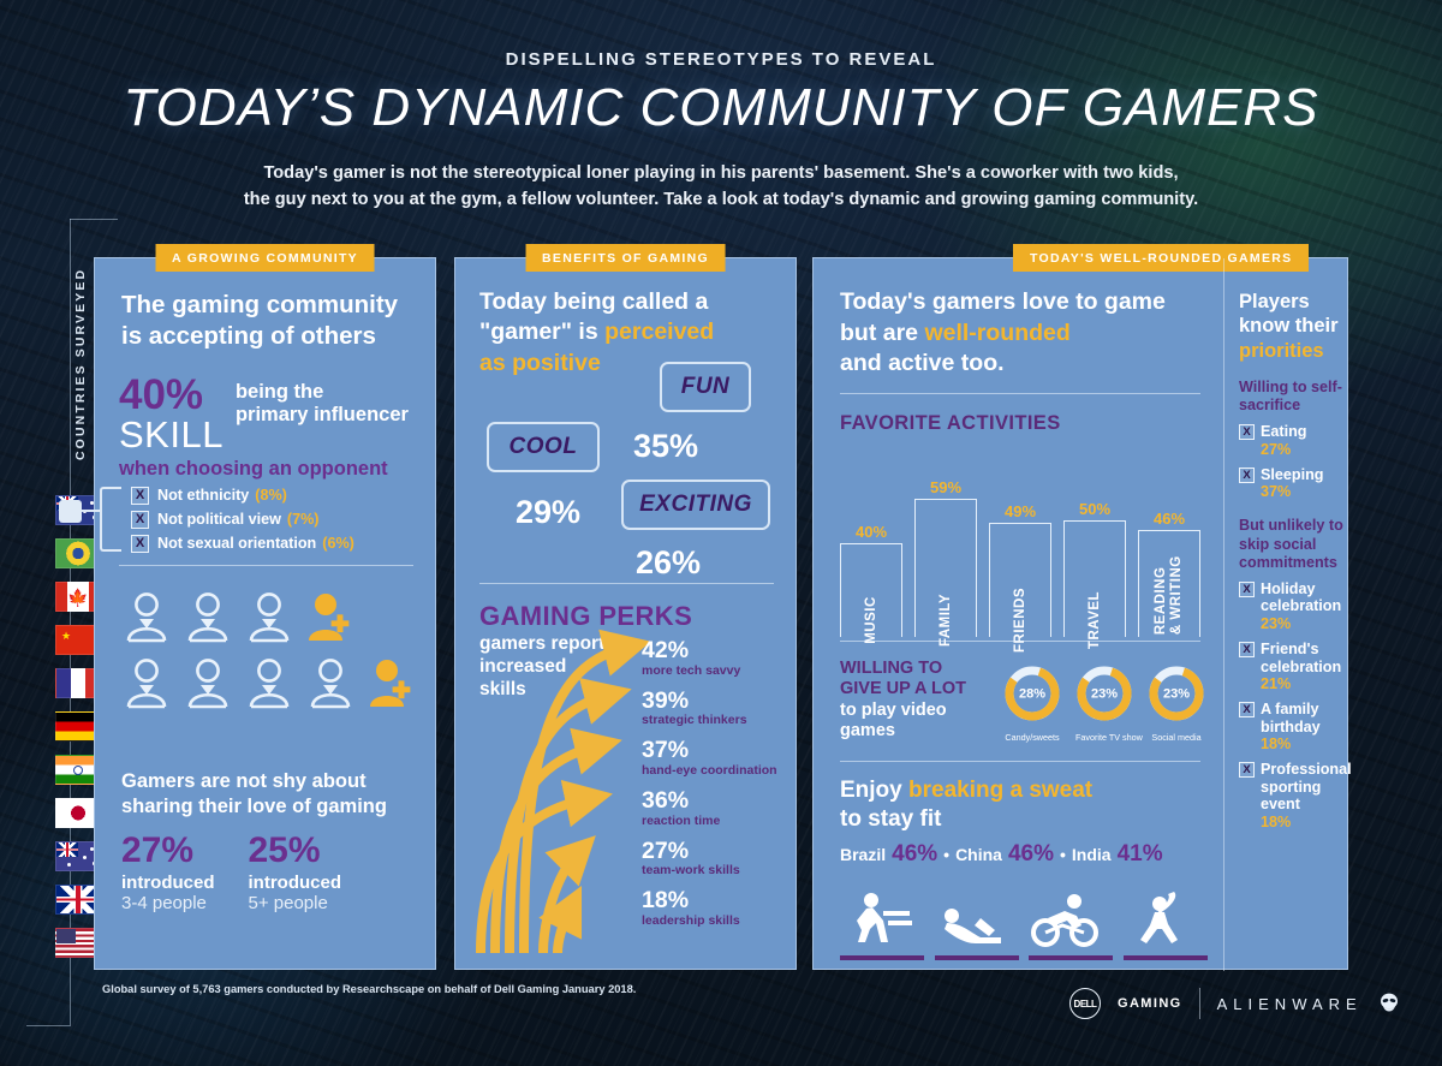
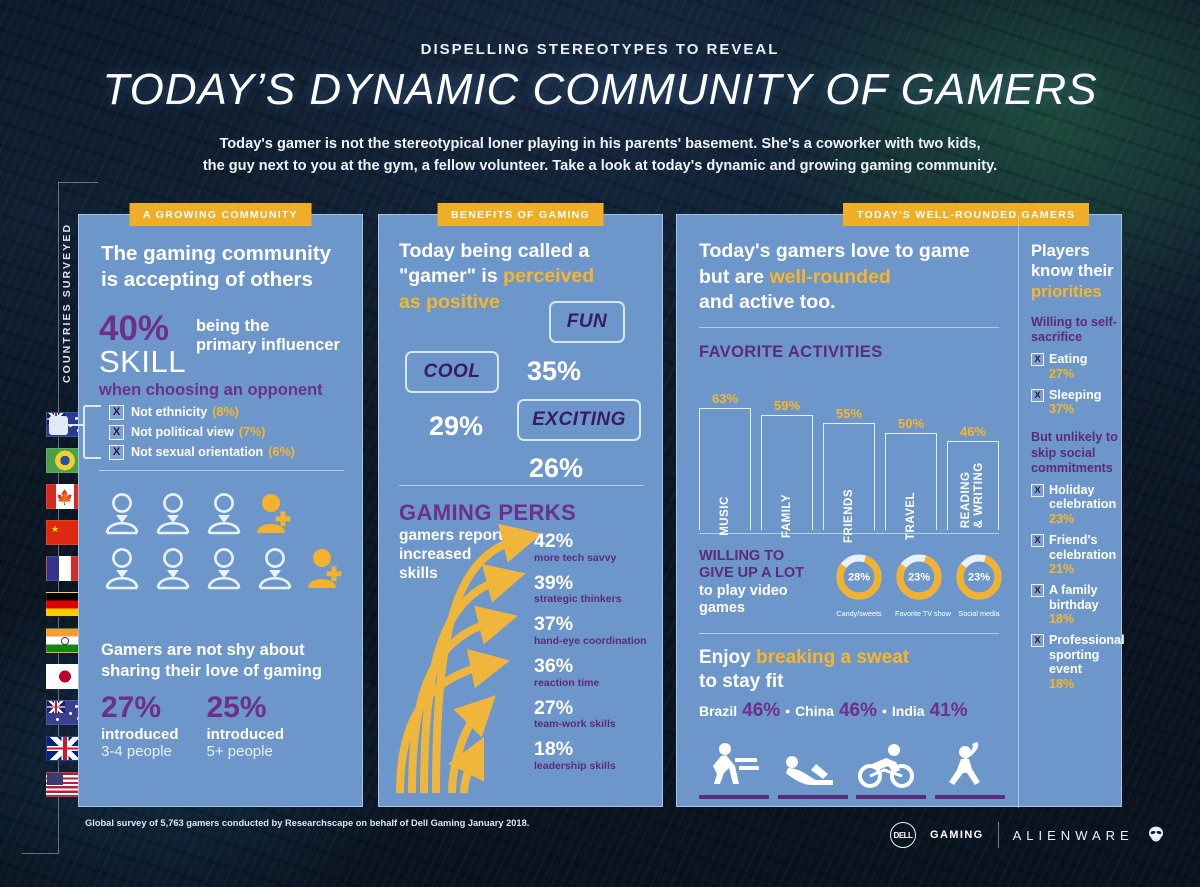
FAVORITE ACTIVITIES/MUSIC: 40% -> 63%
FAVORITE ACTIVITIES/FRIENDS: 49% -> 55%
